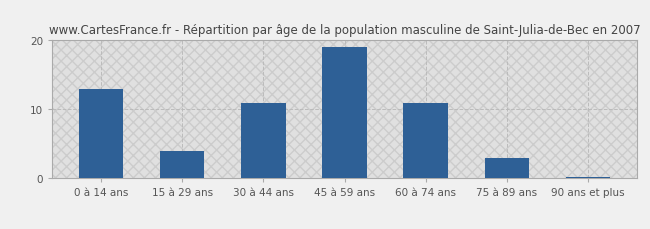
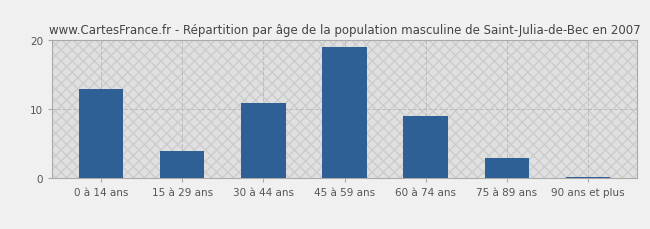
60 à 74 ans: 11.0 -> 9.0
